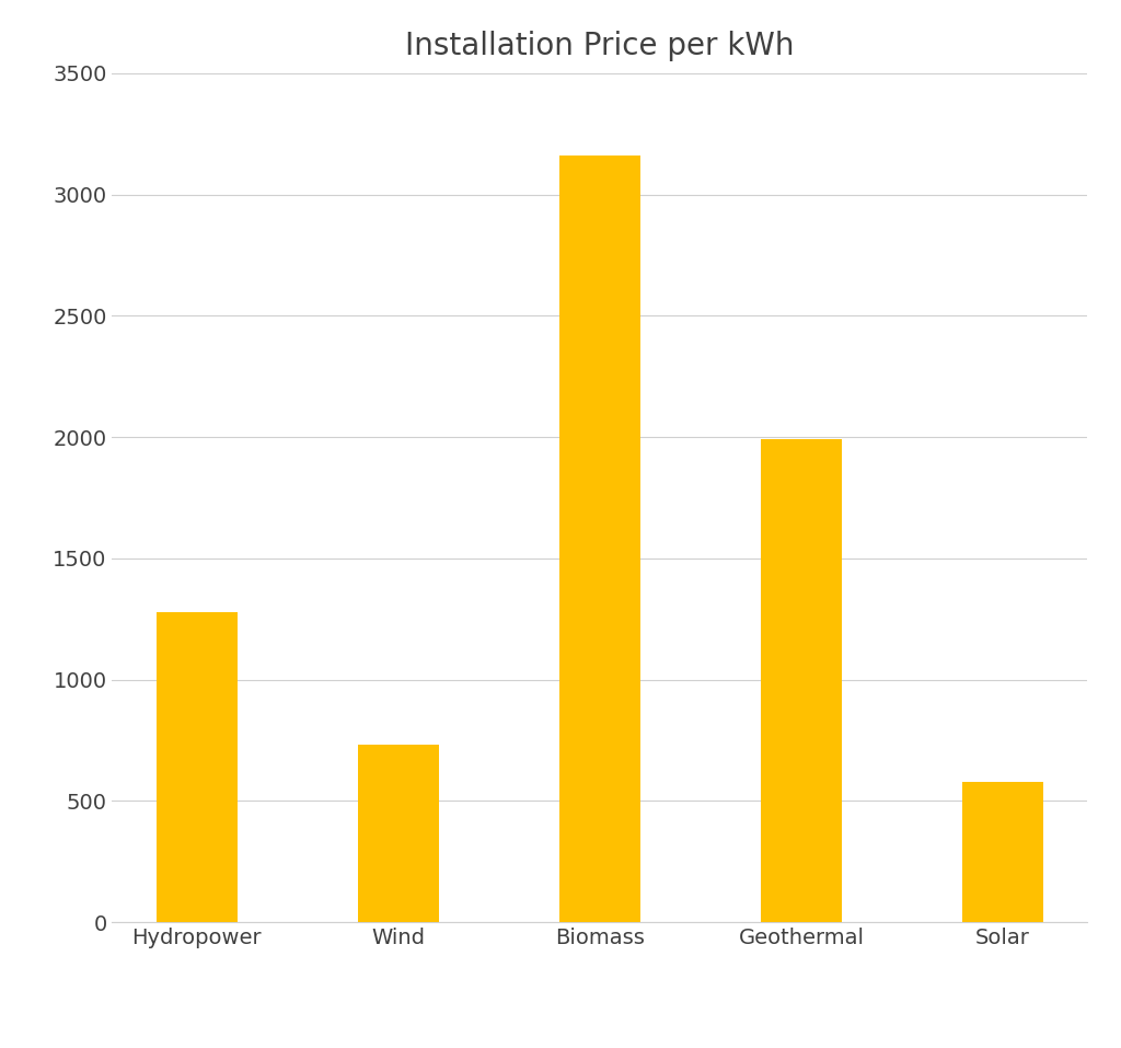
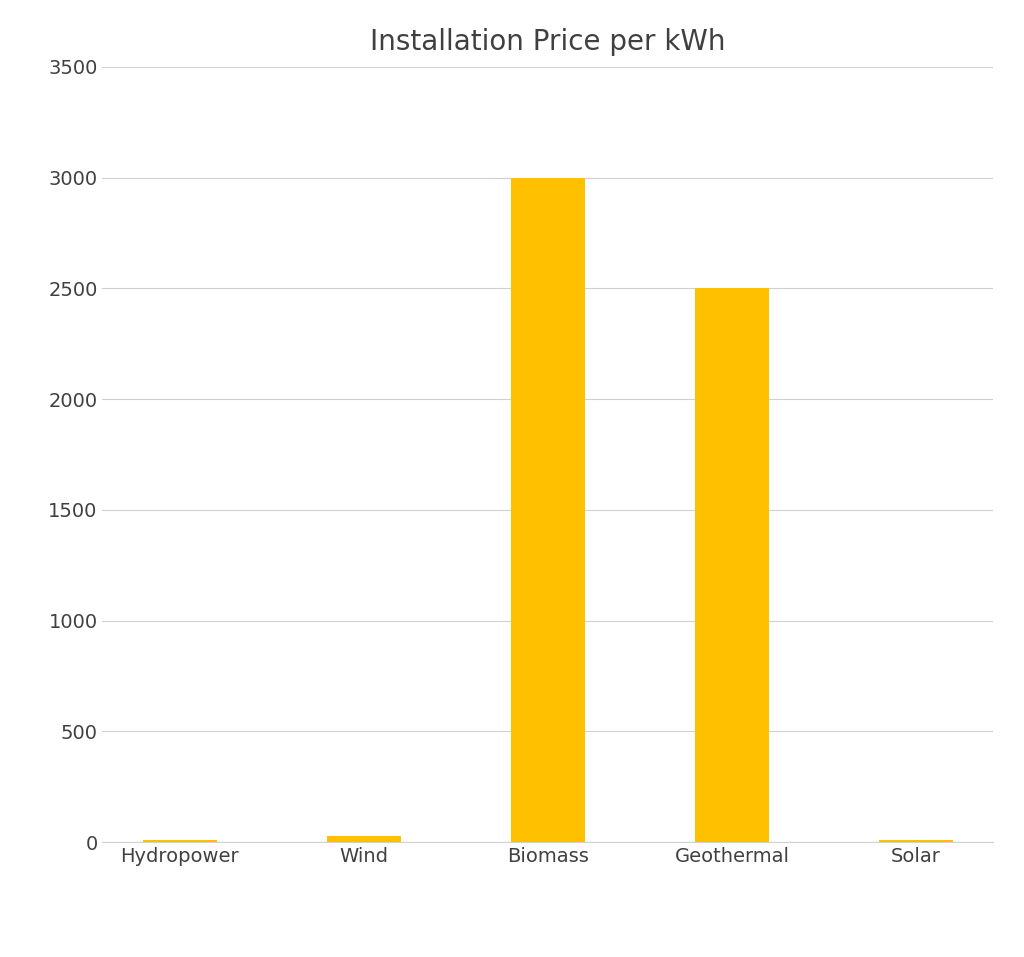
Hydropower: 1280 -> 10
Wind: 730 -> 30
Biomass: 3160 -> 3000
Geothermal: 1990 -> 2500
Solar: 580 -> 10
